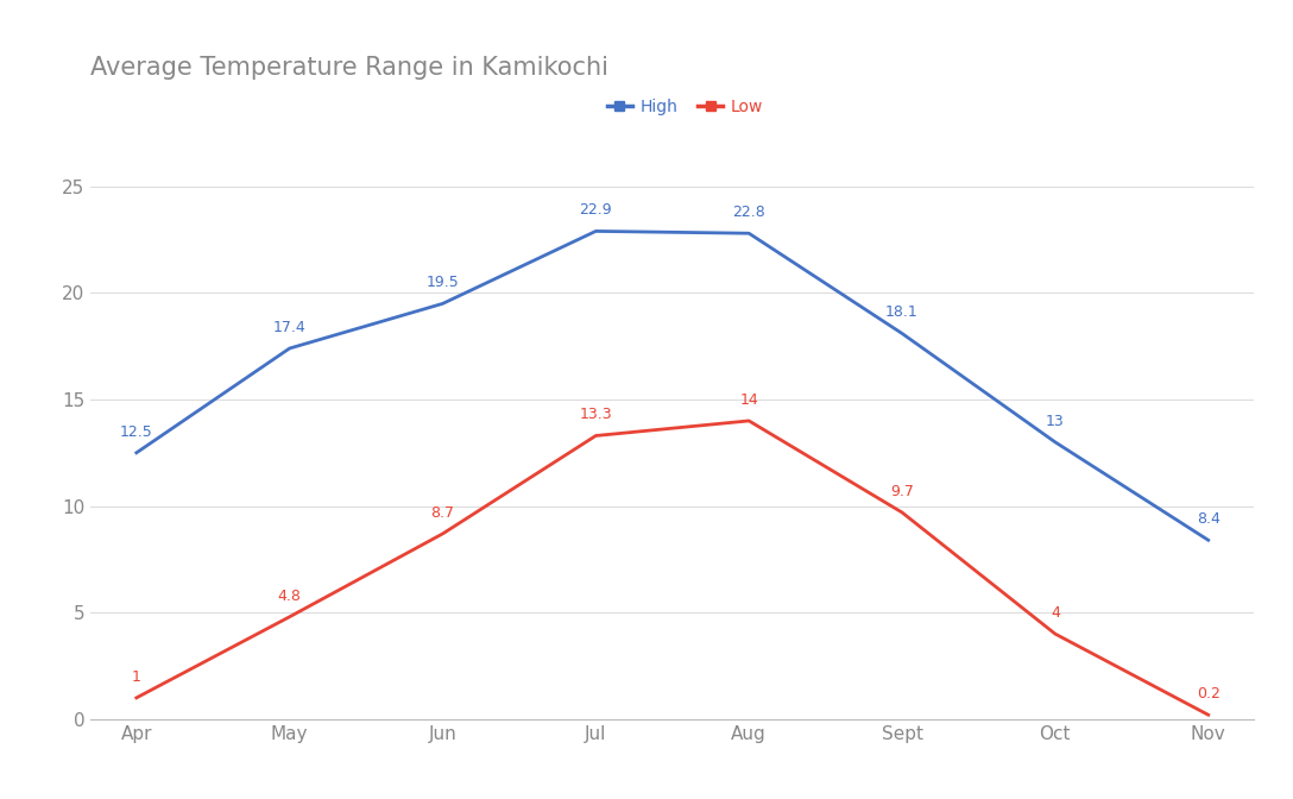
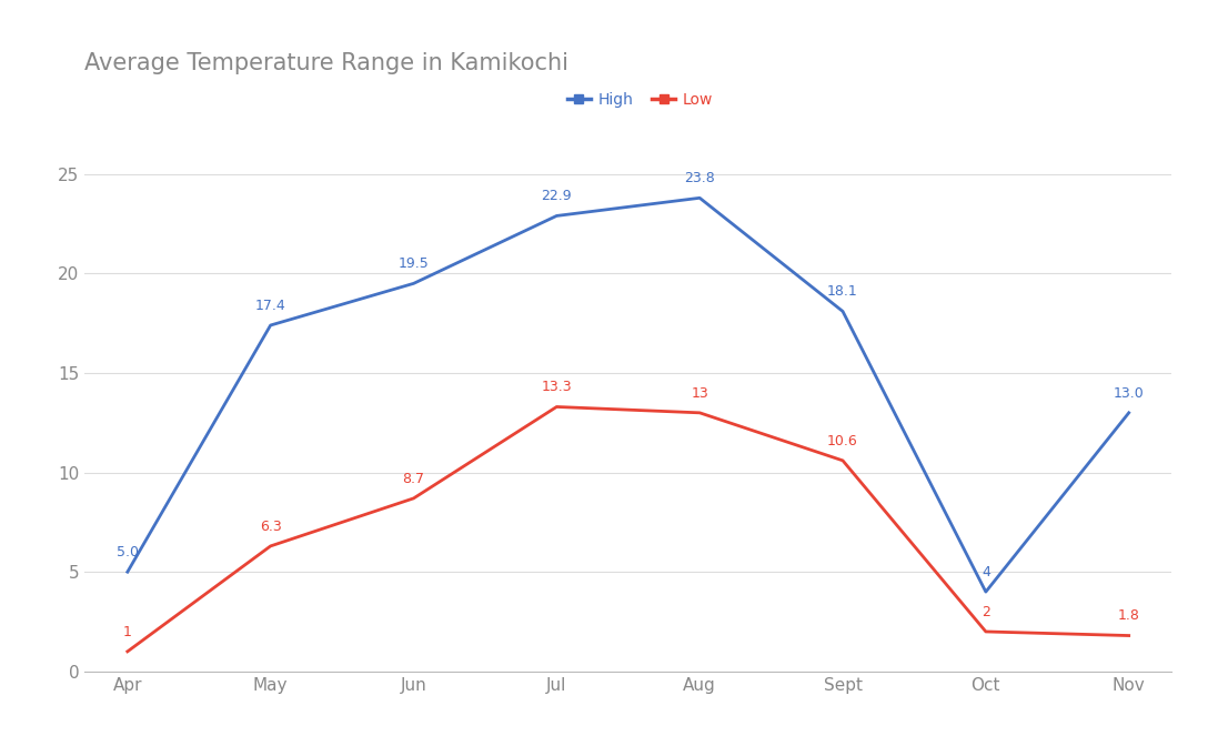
High/Apr: 12.5 -> 5.0
Low/May: 4.8 -> 6.3
High/Aug: 22.8 -> 23.8
Low/Aug: 14 -> 13
Low/Sept: 9.7 -> 10.6
High/Oct: 13 -> 4
Low/Oct: 4 -> 2
High/Nov: 8.4 -> 13.0
Low/Nov: 0.2 -> 1.8
